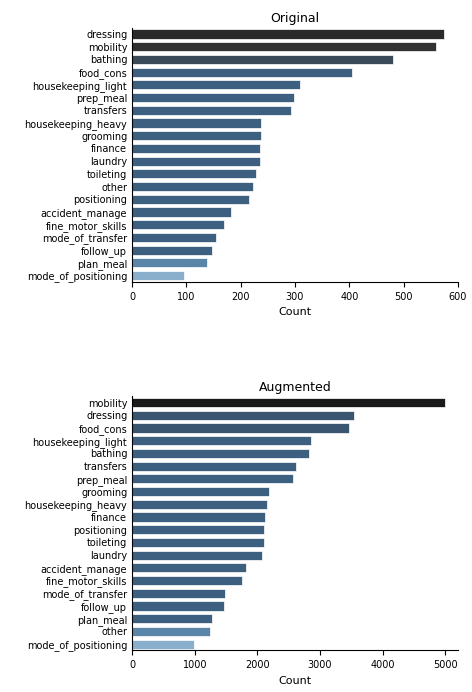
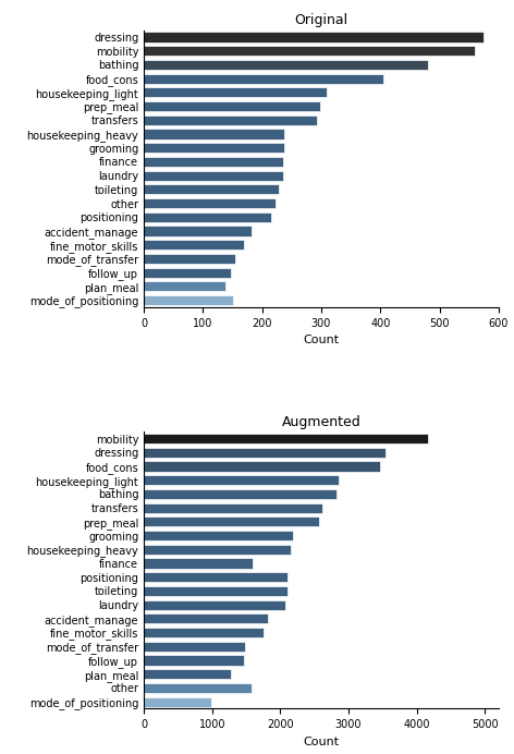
Original/mode_of_positioning: 95 -> 150
Augmented/mobility: 5000 -> 4160
Augmented/finance: 2120 -> 1600
Augmented/other: 1240 -> 1580
